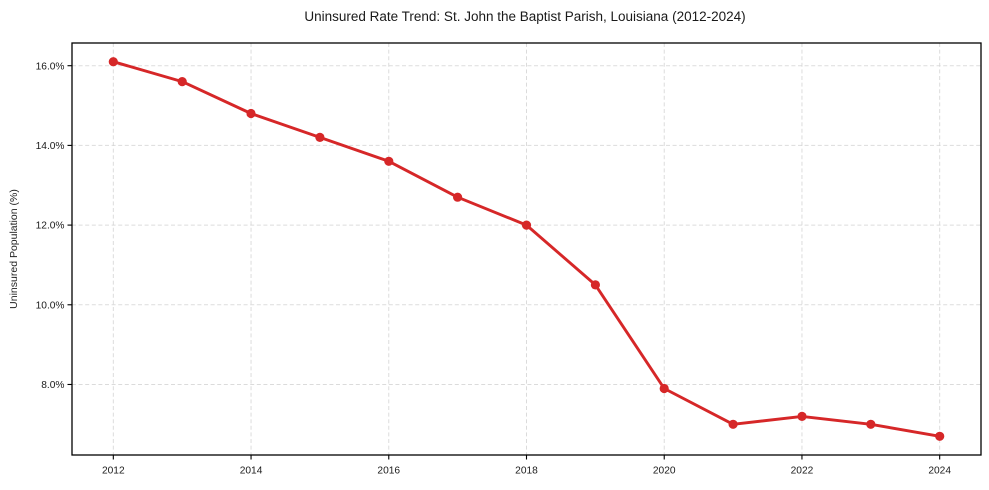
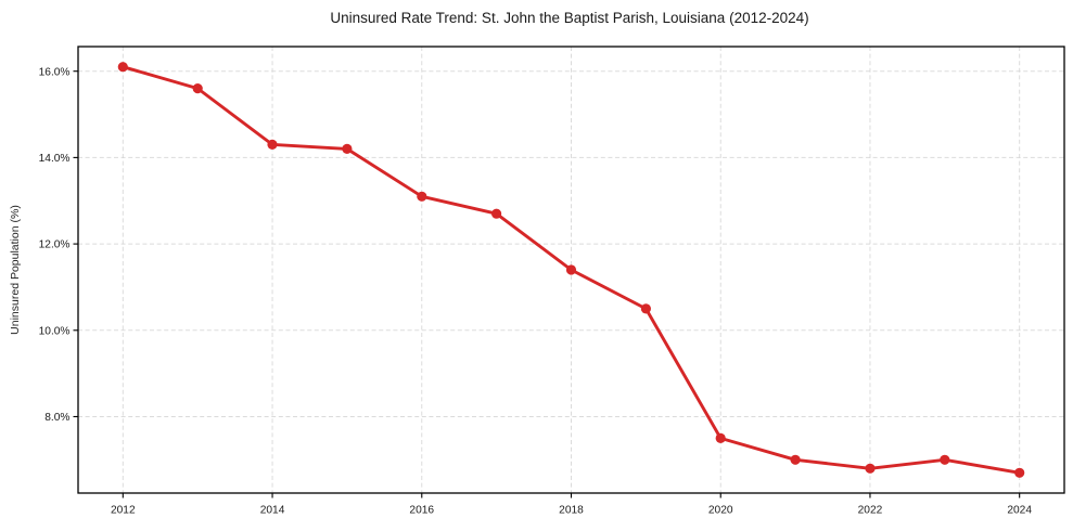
2014: 14.8% -> 14.3%
2016: 13.6% -> 13.1%
2018: 12.0% -> 11.4%
2020: 7.9% -> 7.5%
2022: 7.2% -> 6.8%
